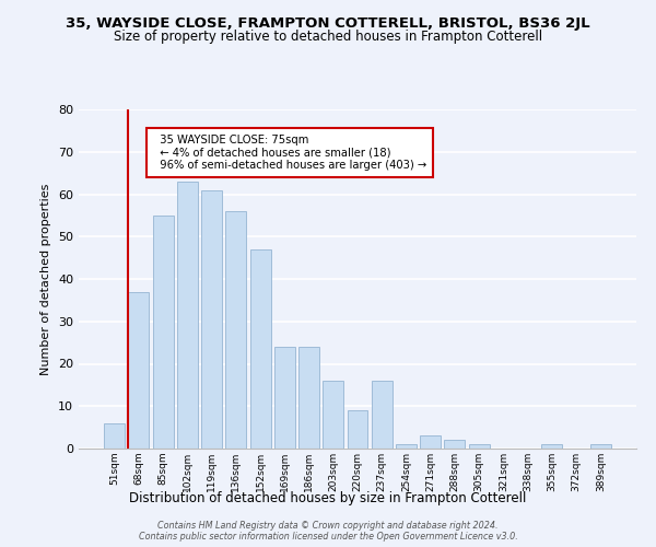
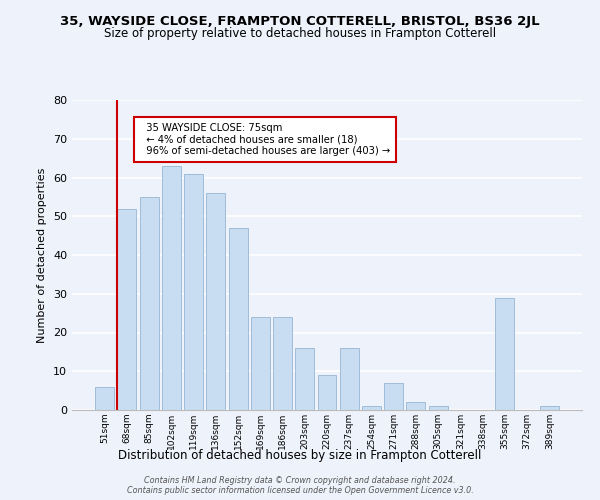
68sqm: 37 -> 52
271sqm: 3 -> 7
355sqm: 1 -> 29
